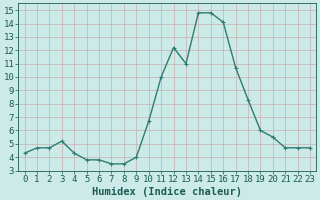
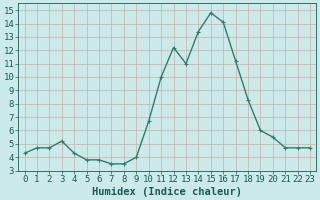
14: 14.8 -> 13.4
17: 10.7 -> 11.2
